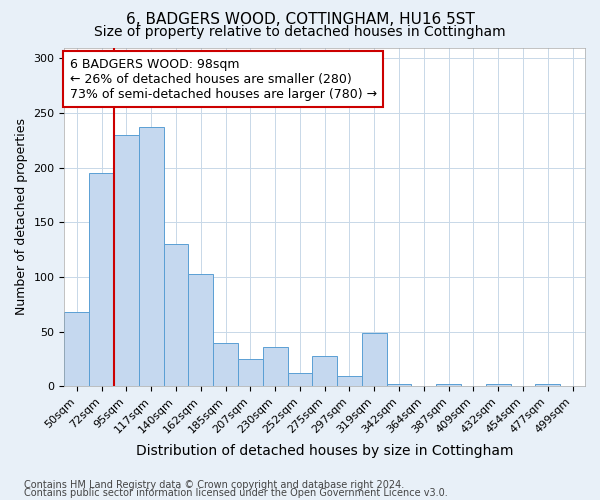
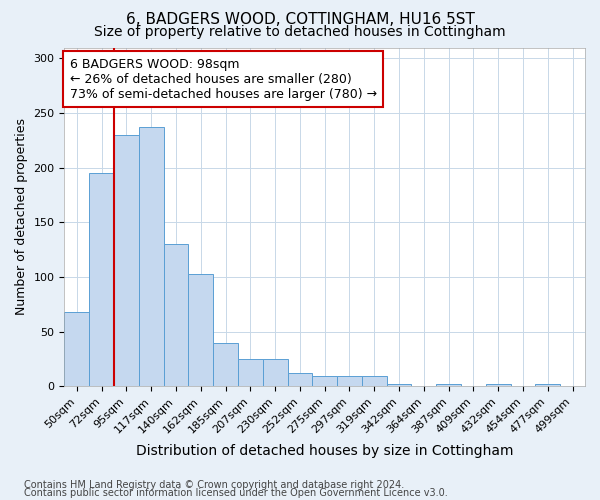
230sqm: 36 -> 25
275sqm: 28 -> 10
319sqm: 49 -> 10
